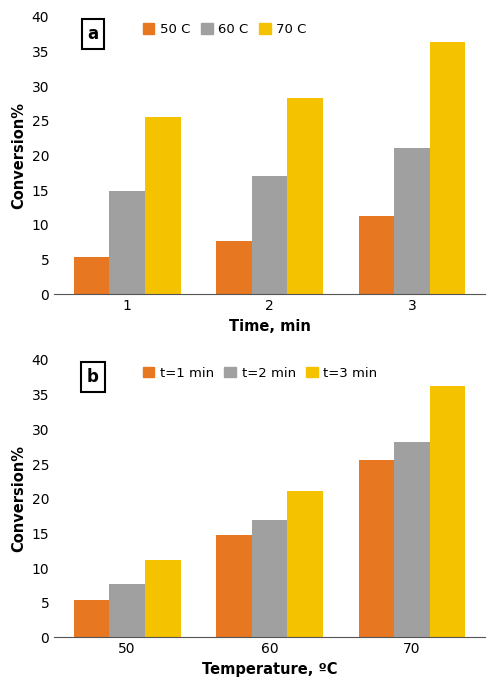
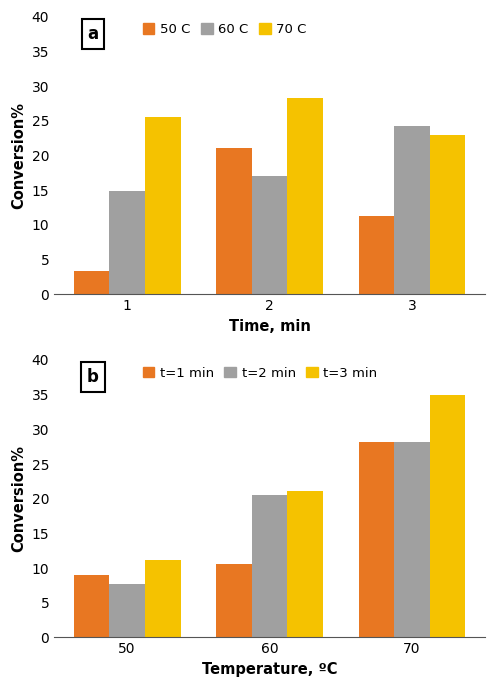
50 C/1: 5.4 -> 3.4
50 C/2: 7.7 -> 21.0
60 C/3: 21.1 -> 24.2
70 C/3: 36.3 -> 23.0
t=1 min/50: 5.4 -> 9.0
t=1 min/60: 14.8 -> 10.6
t=2 min/60: 17.0 -> 20.6
t=1 min/70: 25.6 -> 28.2
t=3 min/70: 36.3 -> 35.0
